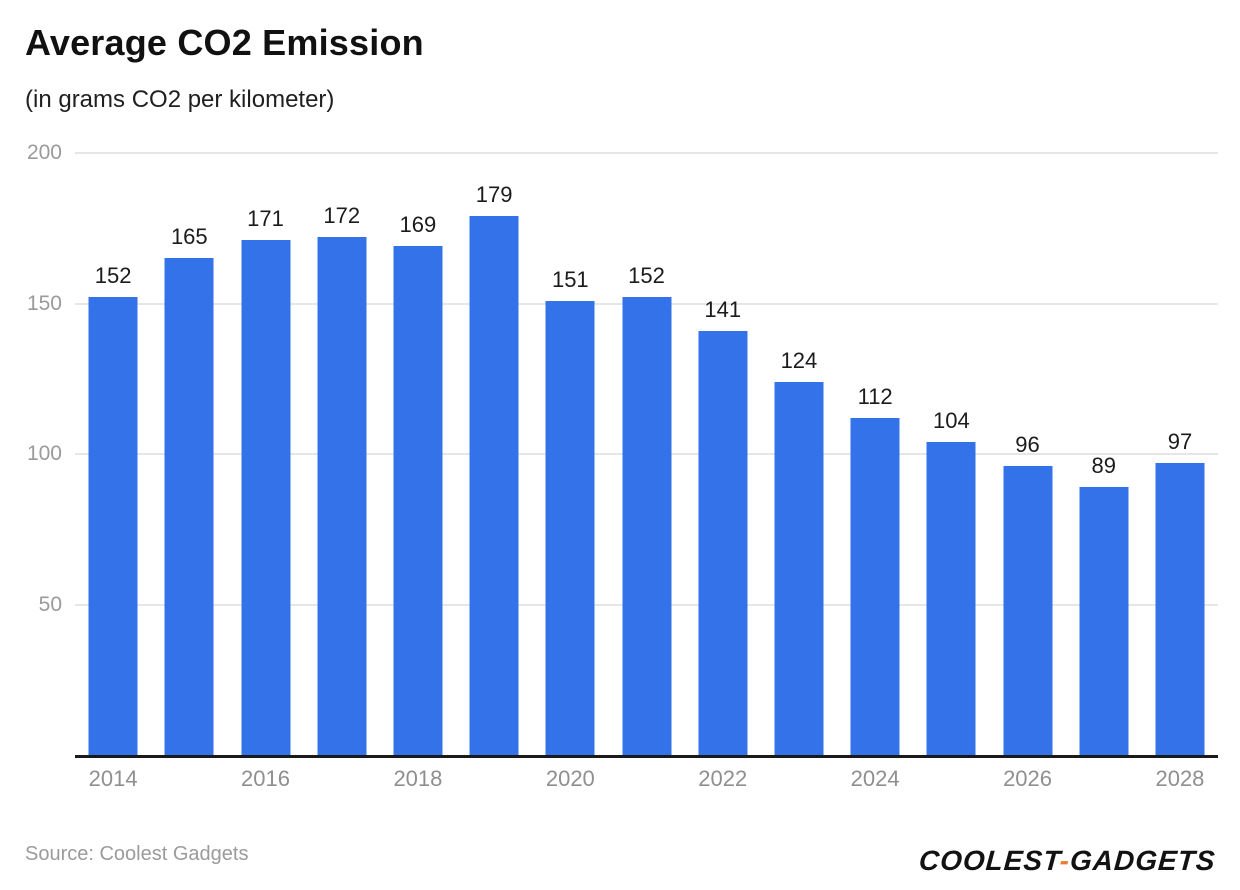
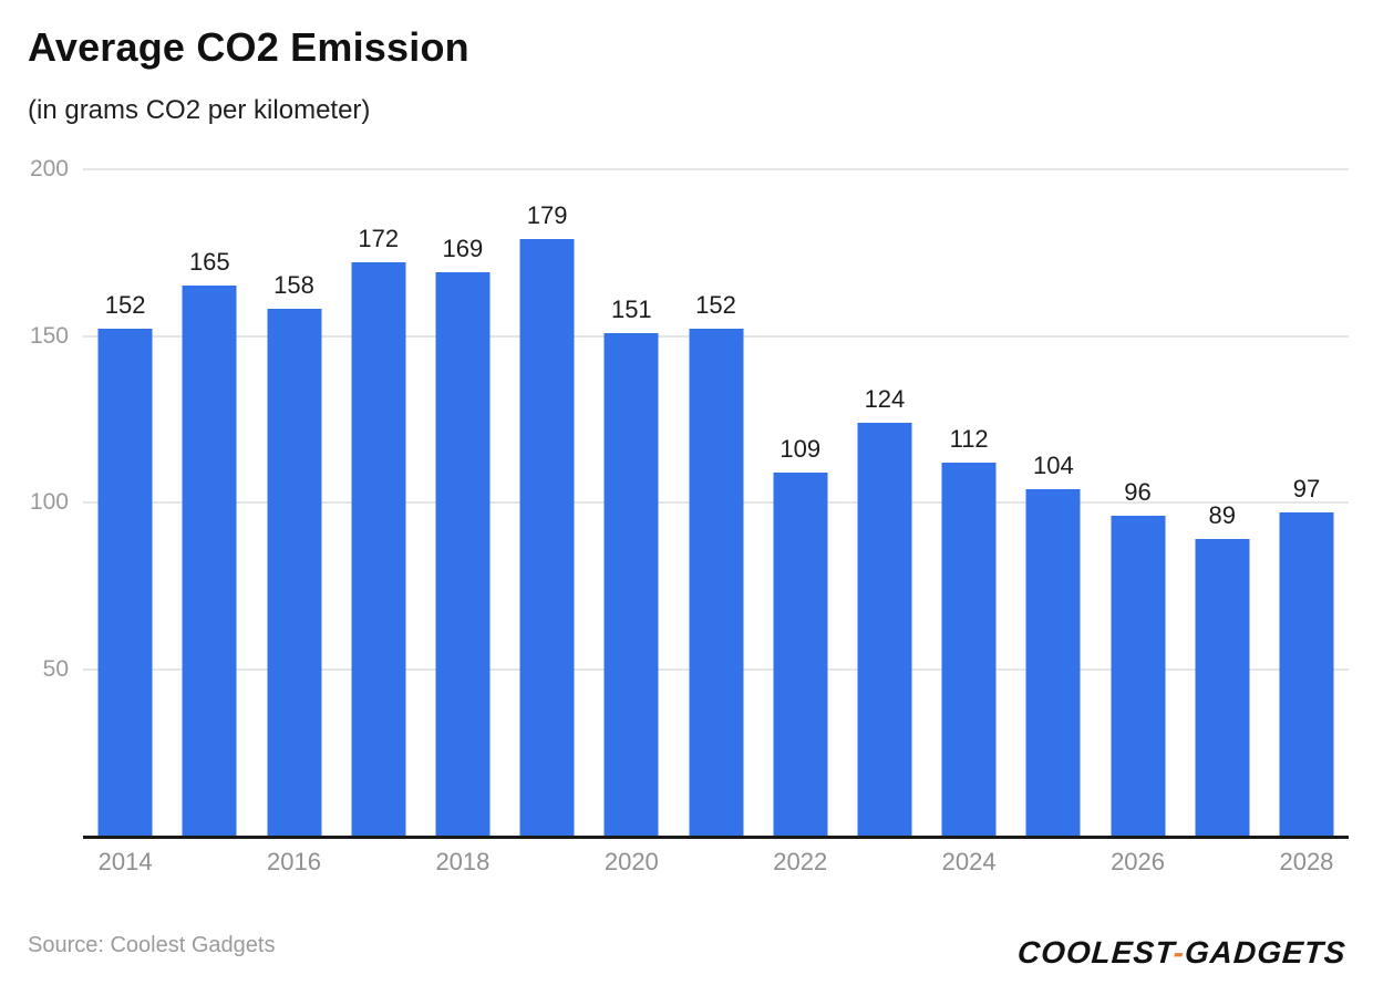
2016: 171 -> 158
2022: 141 -> 109
